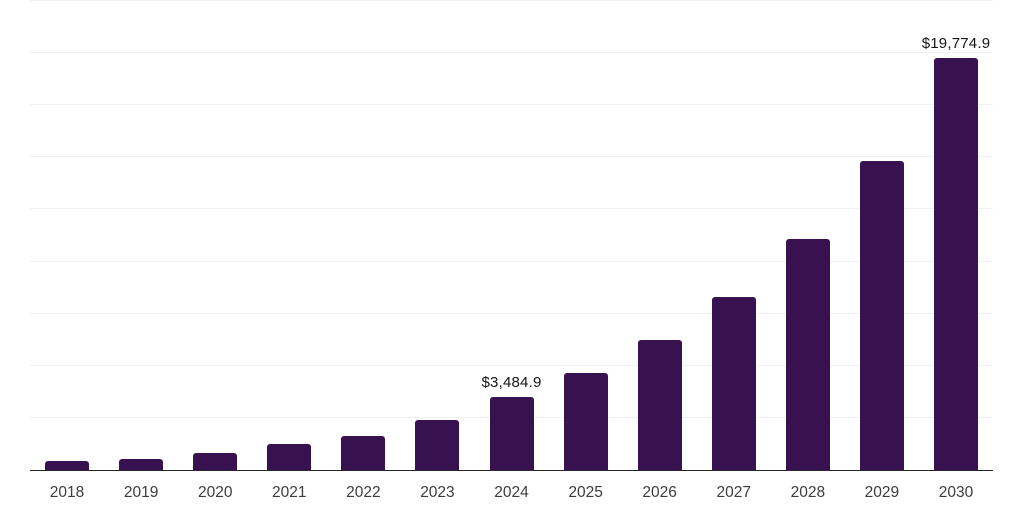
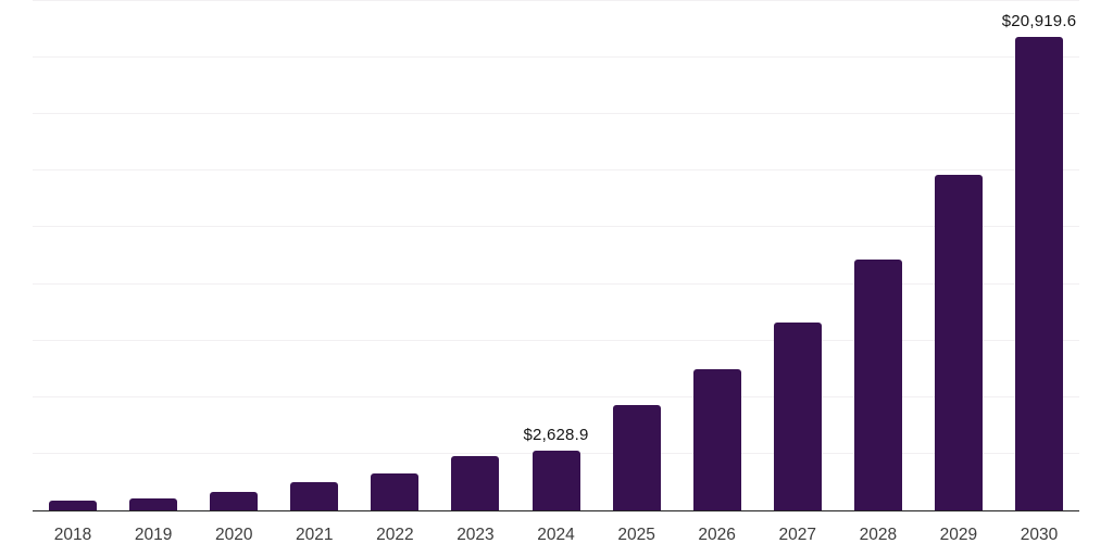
2024: $3,484.9 -> $2,628.9
2030: $19,774.9 -> $20,919.6
